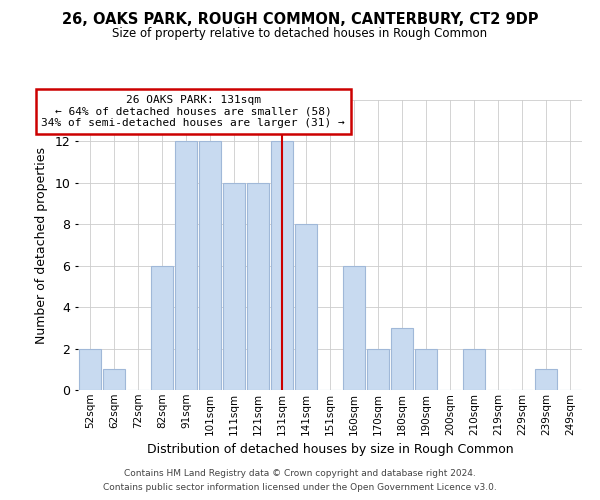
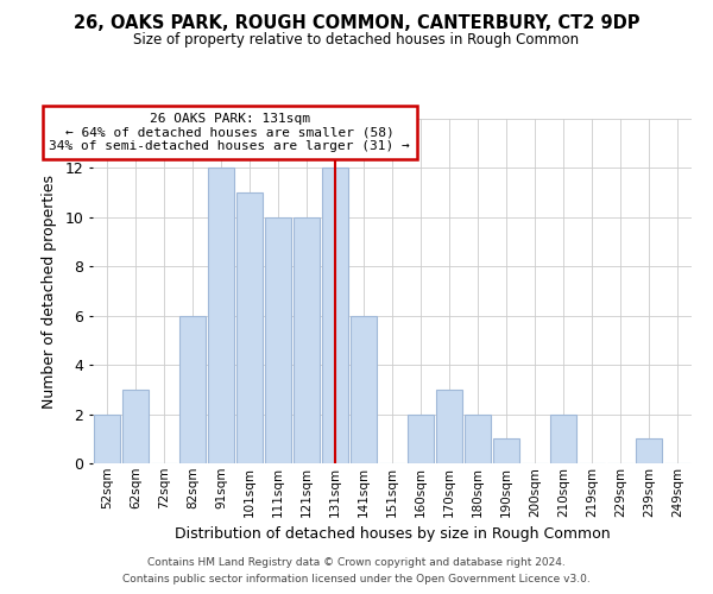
62sqm: 1 -> 3
101sqm: 12 -> 11
141sqm: 8 -> 6
160sqm: 6 -> 2
170sqm: 2 -> 3
180sqm: 3 -> 2
190sqm: 2 -> 1
